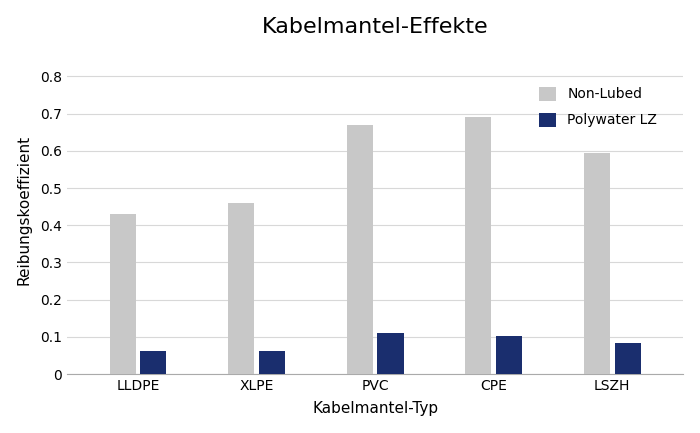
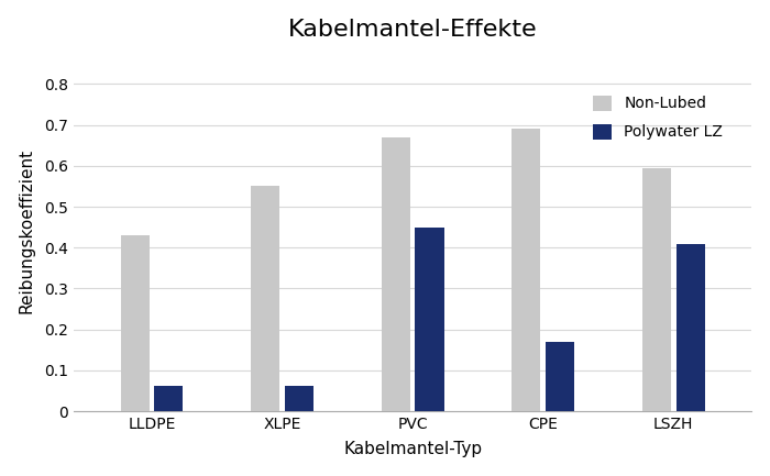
Non-Lubed/XLPE: 0.460 -> 0.550
Polywater LZ/PVC: 0.110 -> 0.450
Polywater LZ/CPE: 0.103 -> 0.170
Polywater LZ/LSZH: 0.083 -> 0.410
